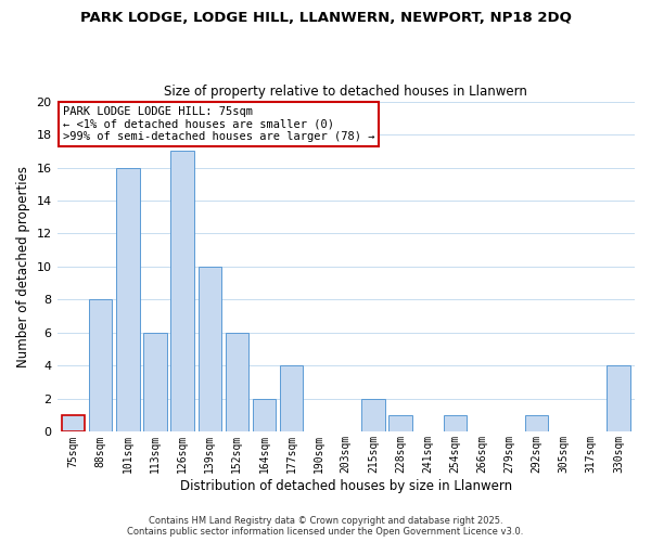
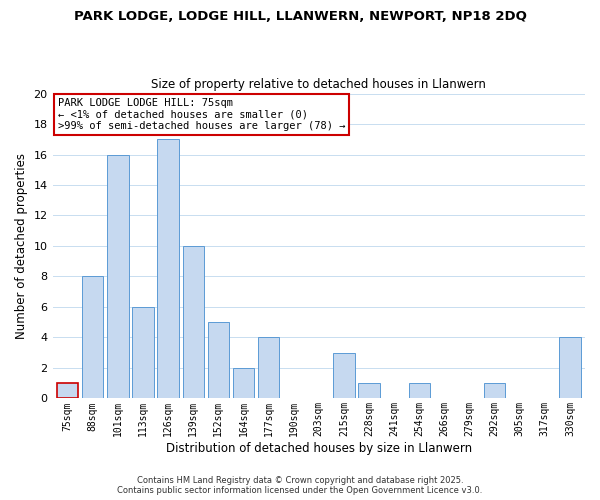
152sqm: 6 -> 5
215sqm: 2 -> 3
